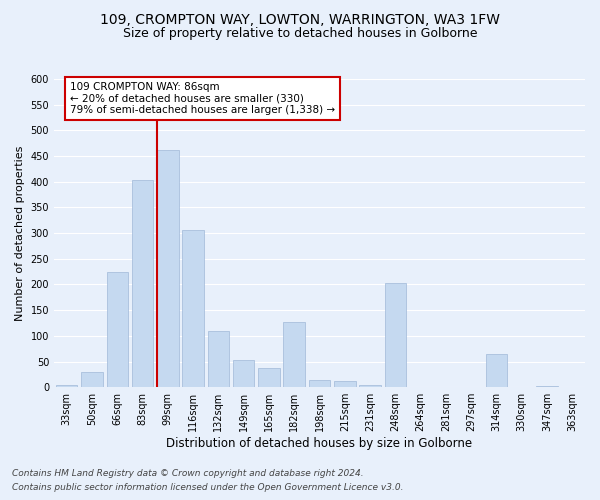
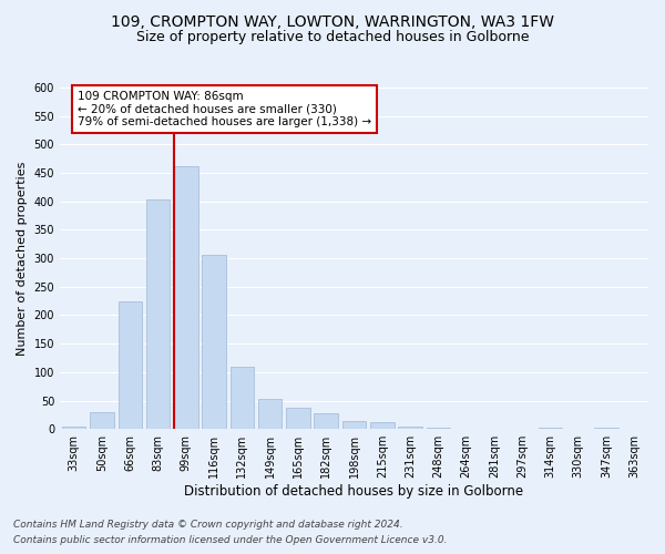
182sqm: 126 -> 27
248sqm: 202 -> 2
314sqm: 64 -> 3
